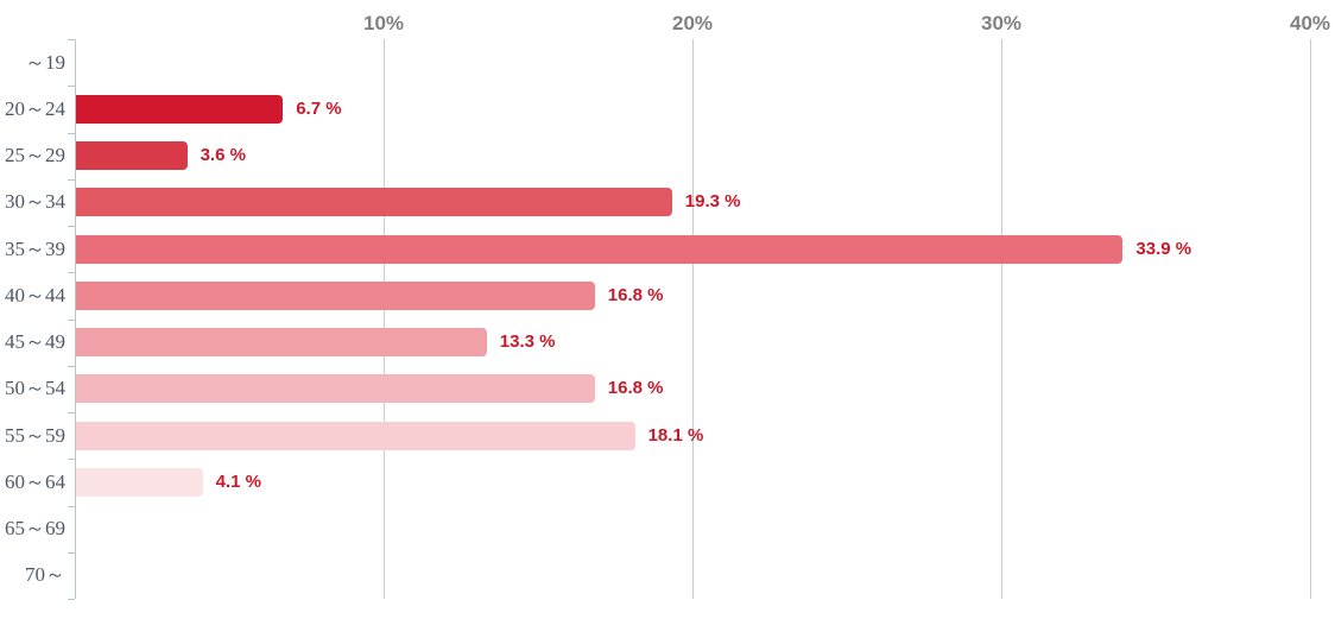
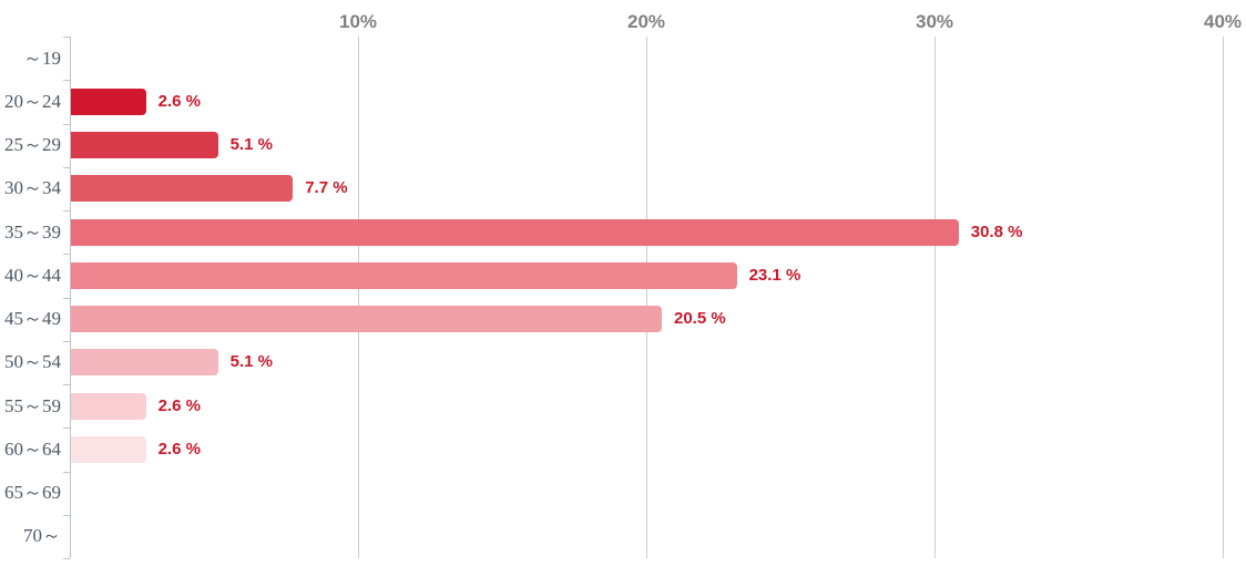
20～24: 6.7 -> 2.6
25～29: 3.6 -> 5.1
30～34: 19.3 -> 7.7
35～39: 33.9 -> 30.8
40～44: 16.8 -> 23.1
45～49: 13.3 -> 20.5
50～54: 16.8 -> 5.1
55～59: 18.1 -> 2.6
60～64: 4.1 -> 2.6
